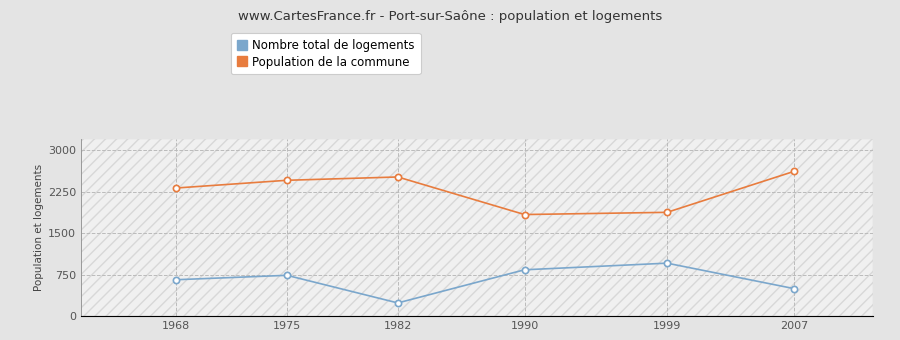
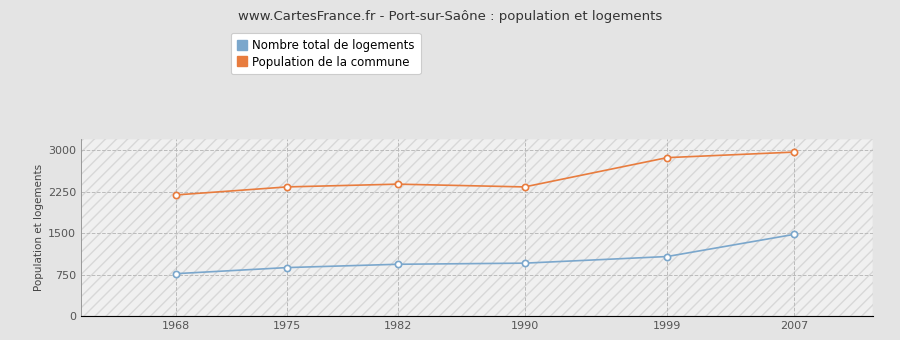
Nombre total de logements/1968: 660 -> 770
Population de la commune/1968: 2320 -> 2200
Nombre total de logements/1975: 740 -> 880
Population de la commune/1975: 2460 -> 2340
Nombre total de logements/1982: 240 -> 940
Population de la commune/1982: 2520 -> 2390
Nombre total de logements/1990: 840 -> 960
Population de la commune/1990: 1840 -> 2340
Nombre total de logements/1999: 960 -> 1080
Population de la commune/1999: 1880 -> 2870
Nombre total de logements/2007: 500 -> 1480
Population de la commune/2007: 2620 -> 2970
